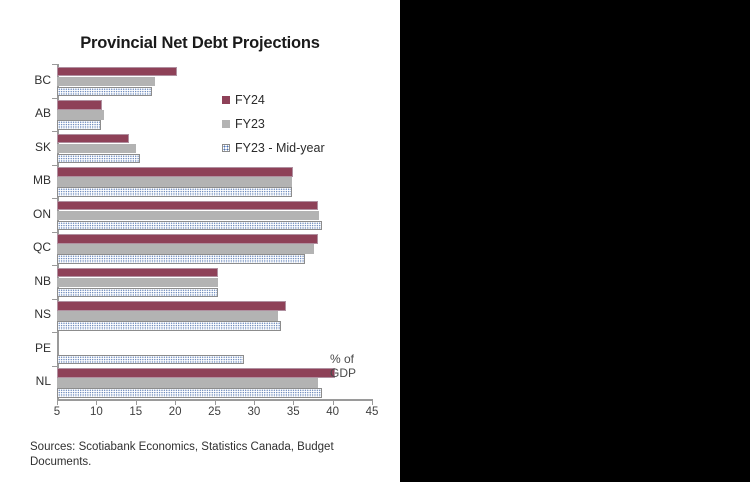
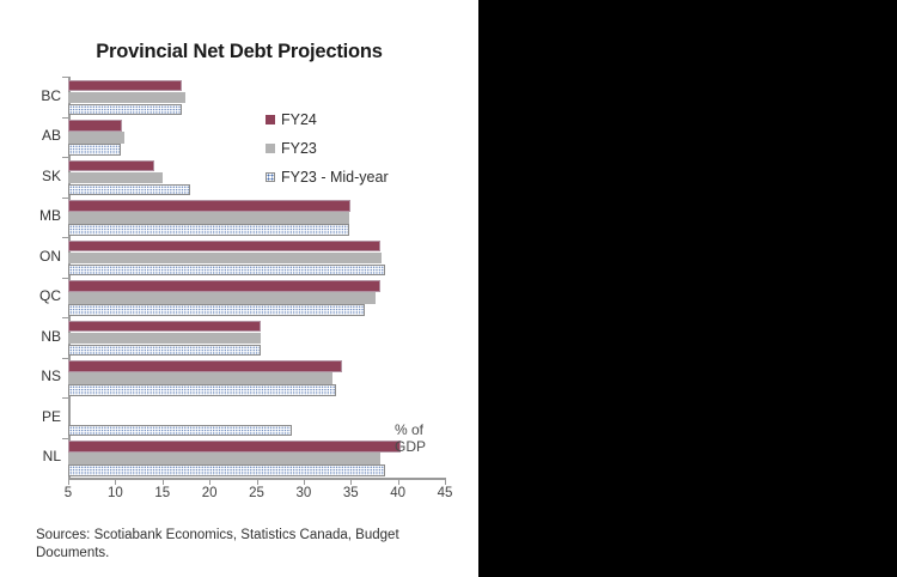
FY24/BC: 20 -> 17
FY23 - Mid-year/SK: 16 -> 18
